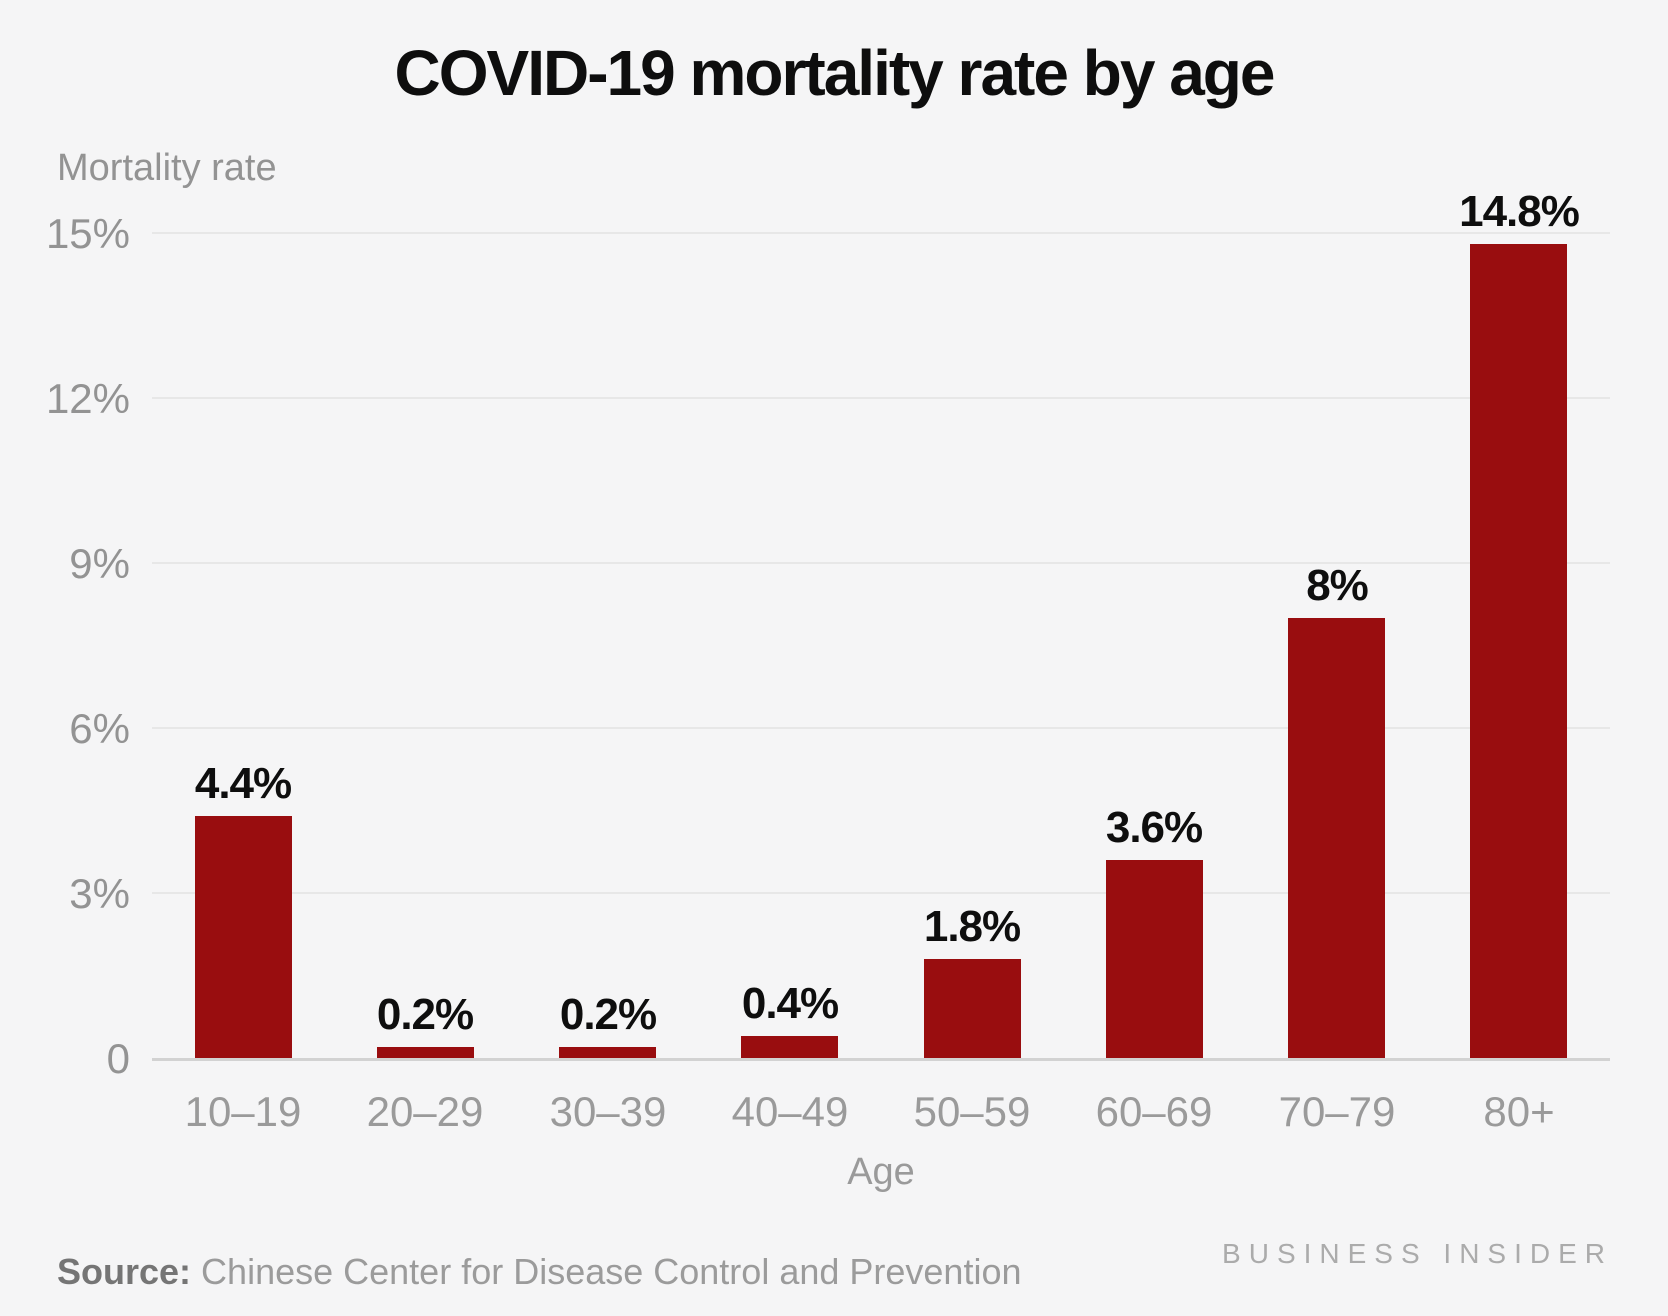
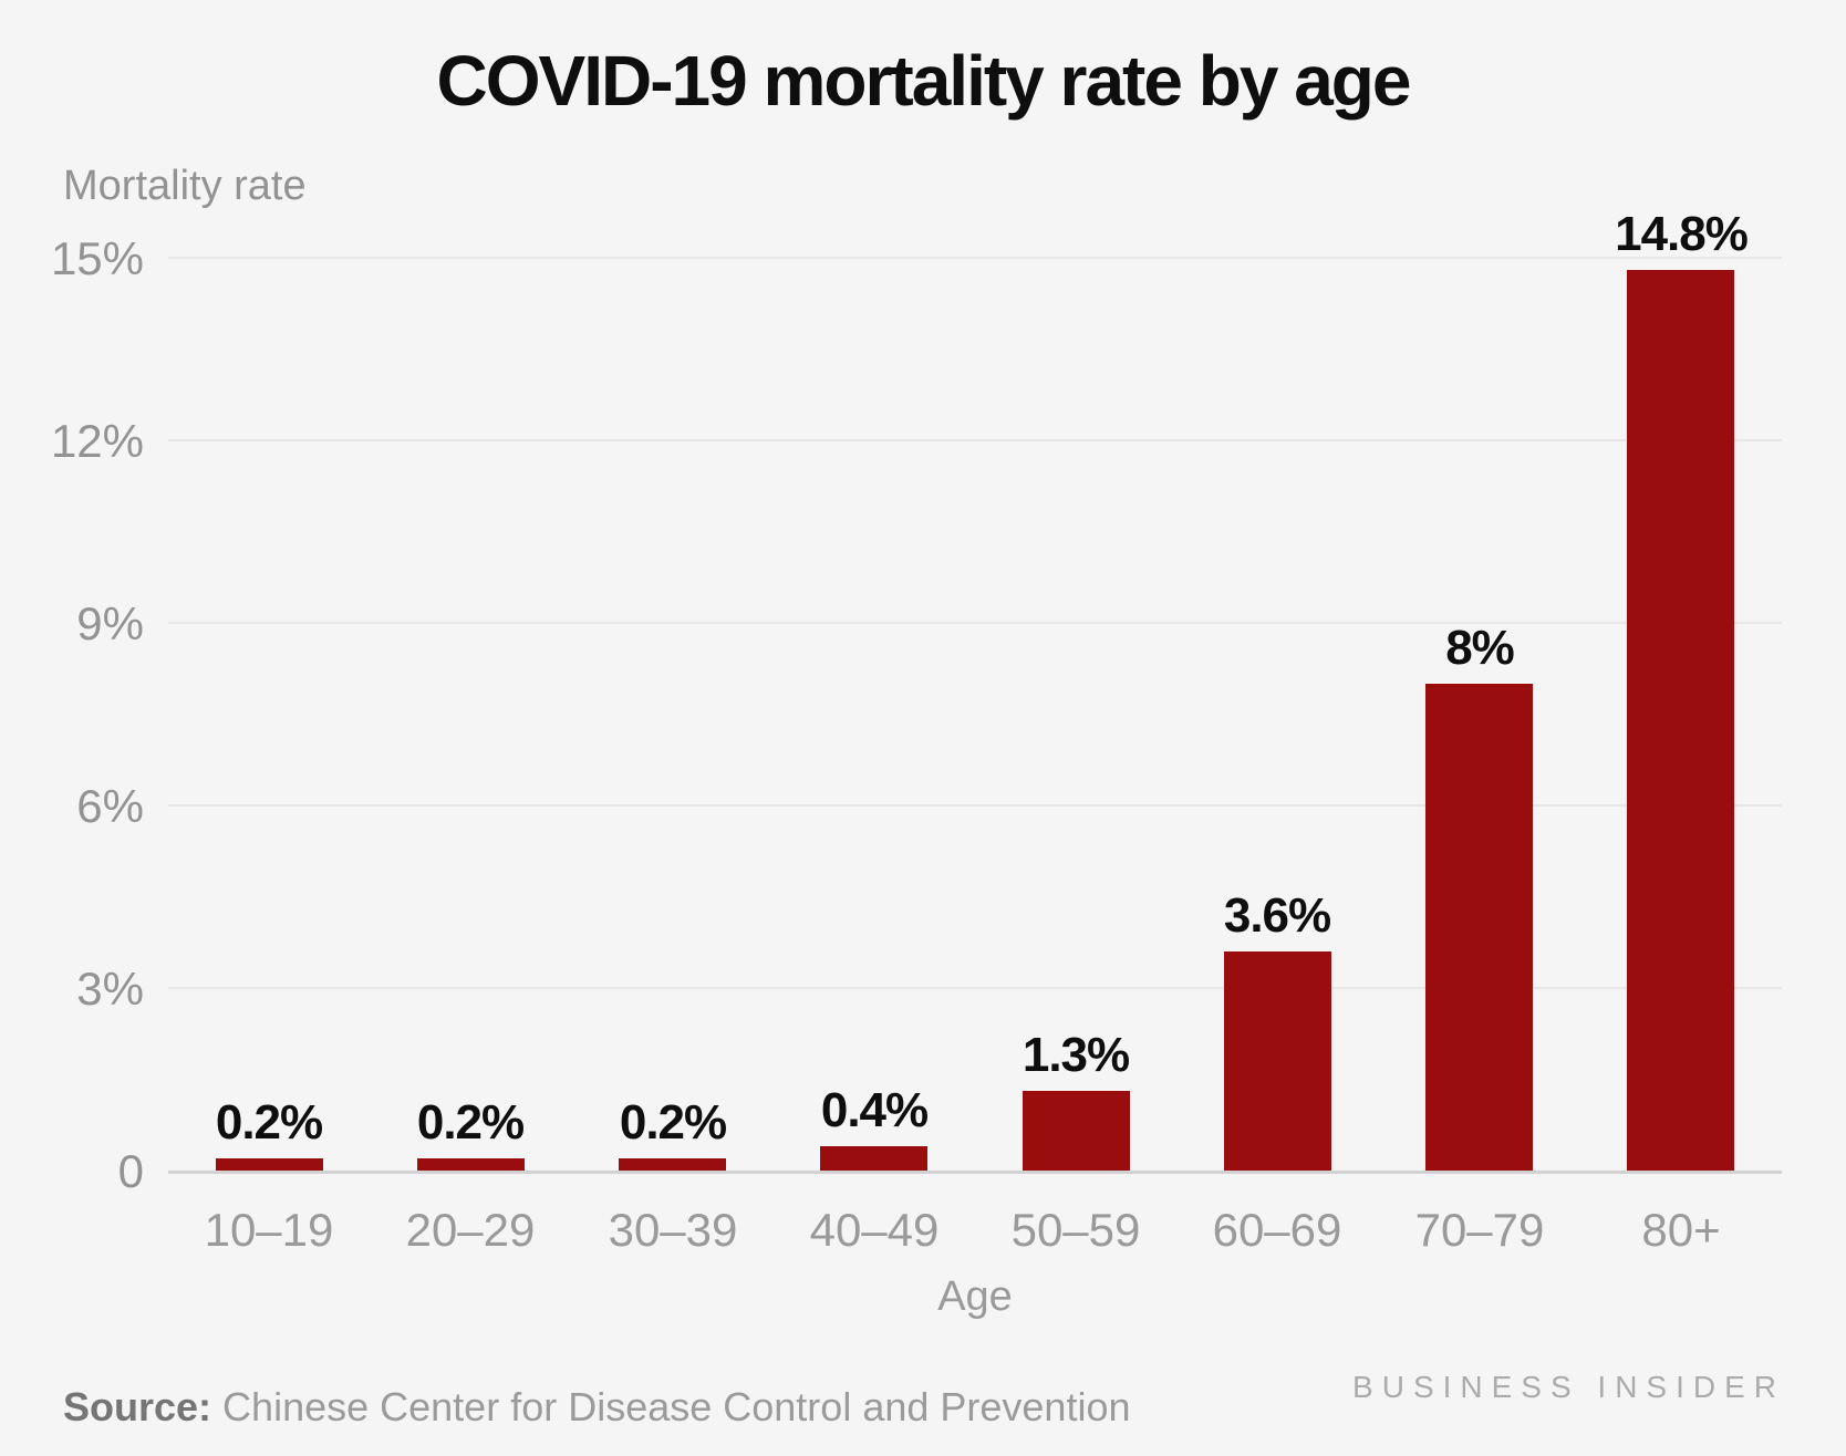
10–19: 4.4% -> 0.2%
50–59: 1.8% -> 1.3%
